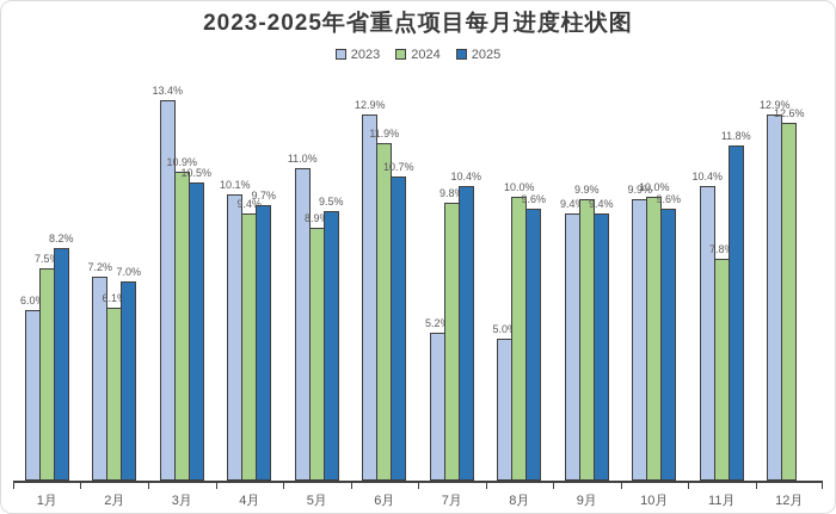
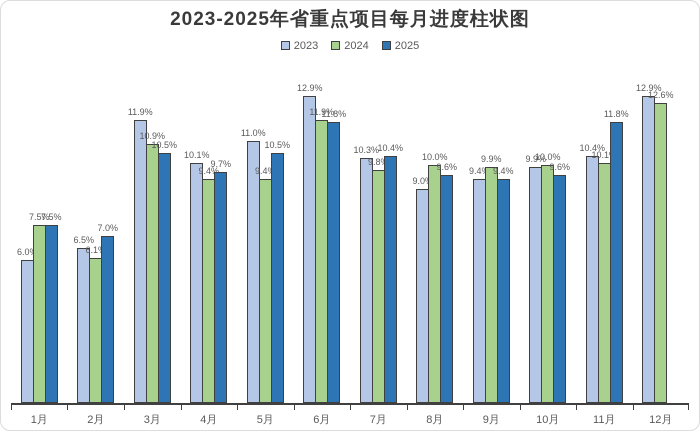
2025/1月: 8.2% -> 7.5%
2023/2月: 7.2% -> 6.5%
2023/3月: 13.4% -> 11.9%
2024/5月: 8.9% -> 9.4%
2025/5月: 9.5% -> 10.5%
2025/6月: 10.7% -> 11.8%
2023/7月: 5.2% -> 10.3%
2023/8月: 5.0% -> 9.0%
2024/11月: 7.8% -> 10.1%
